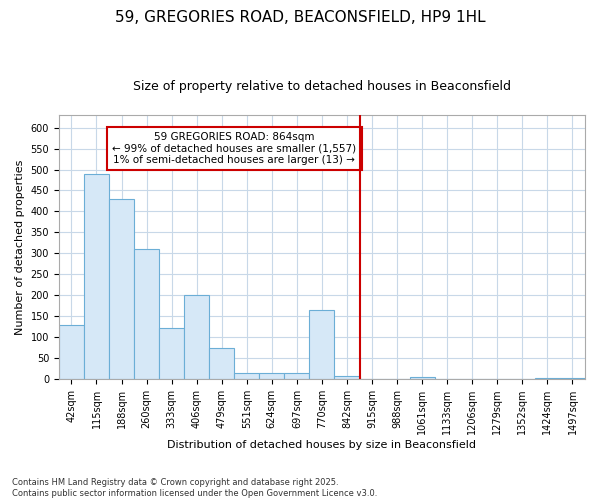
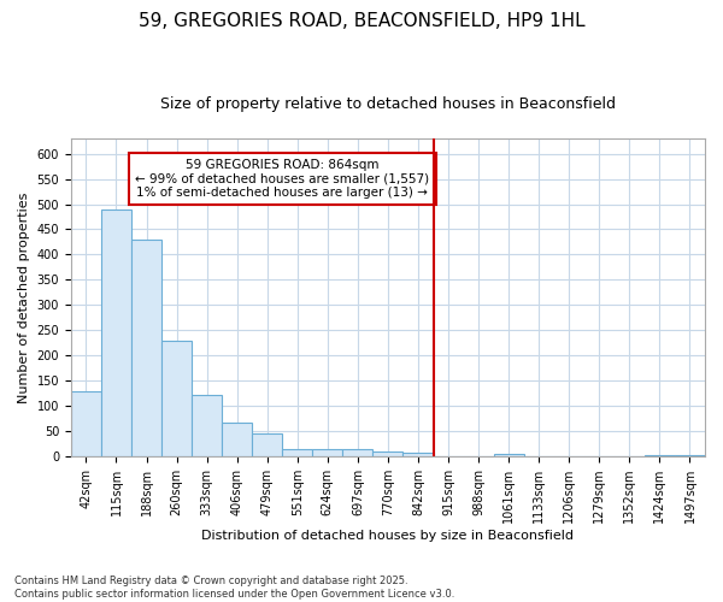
260sqm: 310 -> 230
406sqm: 200 -> 68
479sqm: 75 -> 45
770sqm: 165 -> 10
